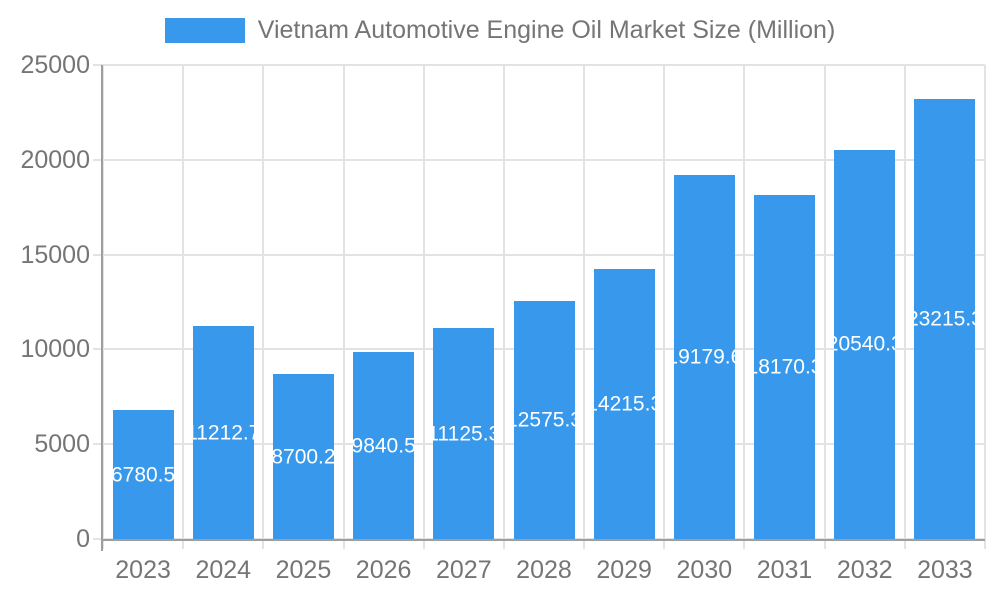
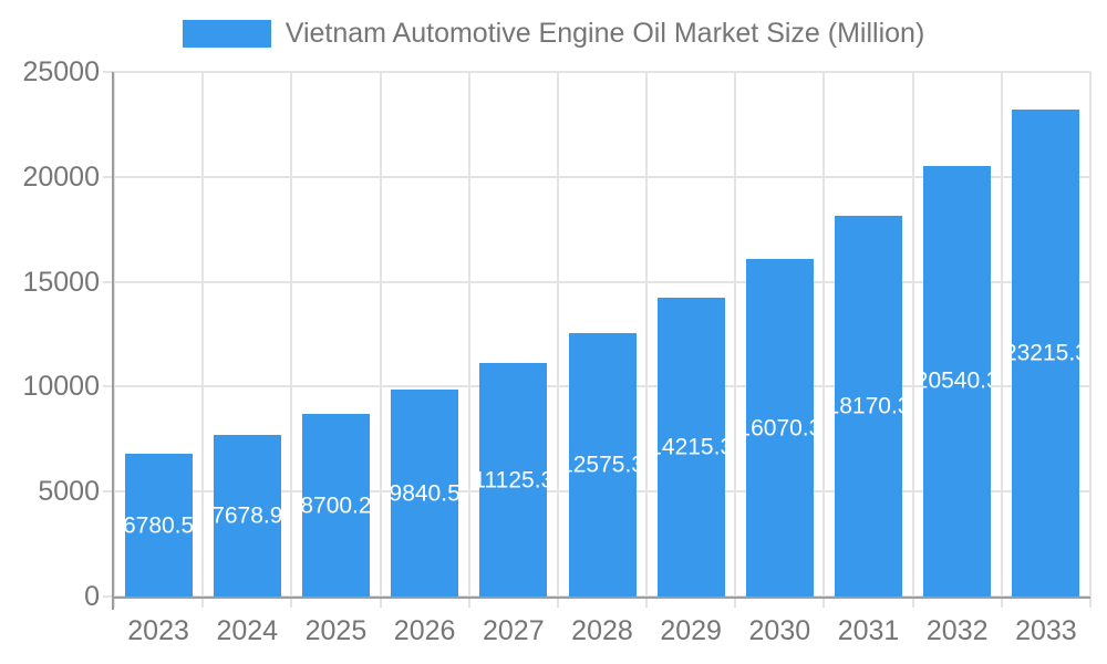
2024: 11212.7 -> 7678.9
2030: 19179.6 -> 16070.3
